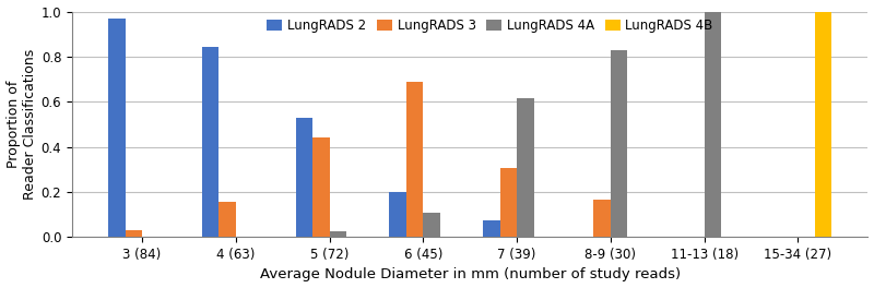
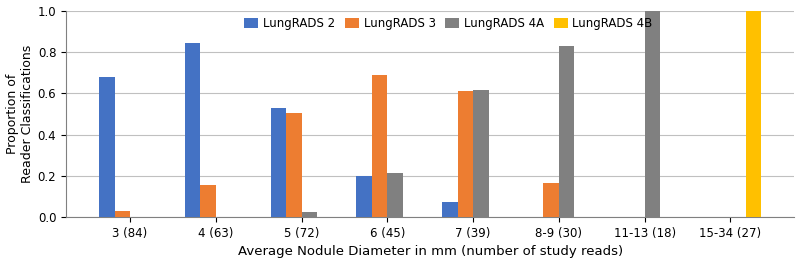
LungRADS 2/3 (84): 0.970 -> 0.680
LungRADS 3/5 (72): 0.440 -> 0.505
LungRADS 4A/6 (45): 0.105 -> 0.215
LungRADS 3/7 (39): 0.305 -> 0.610
